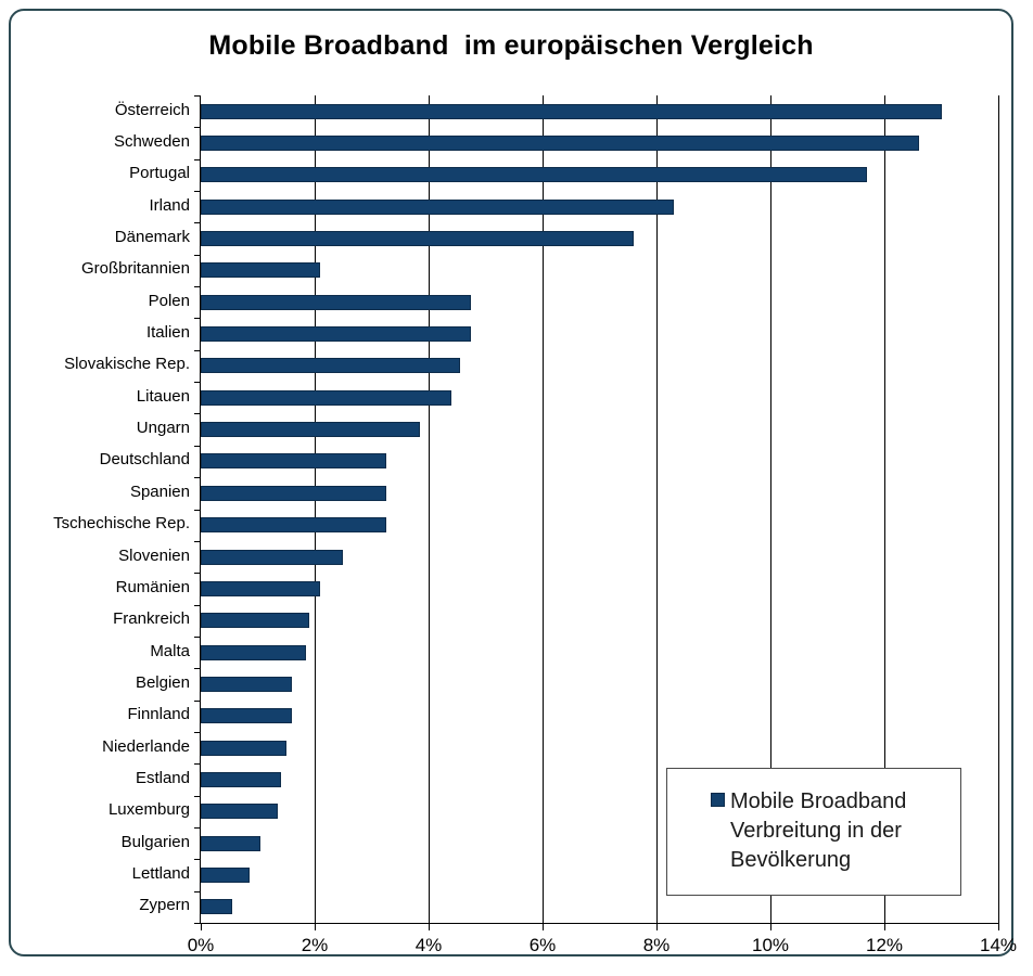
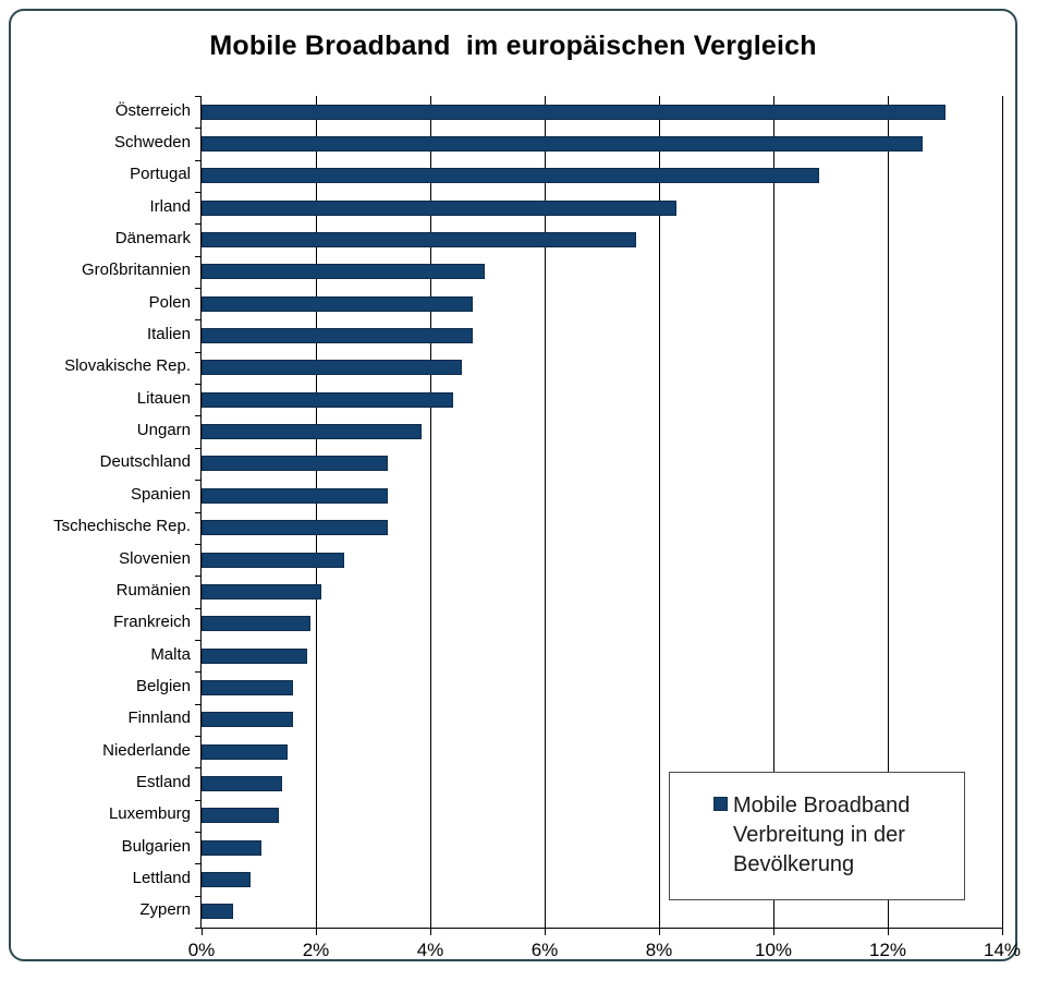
Portugal: 11.7% -> 10.8%
Großbritannien: 2.1% -> 5.0%
